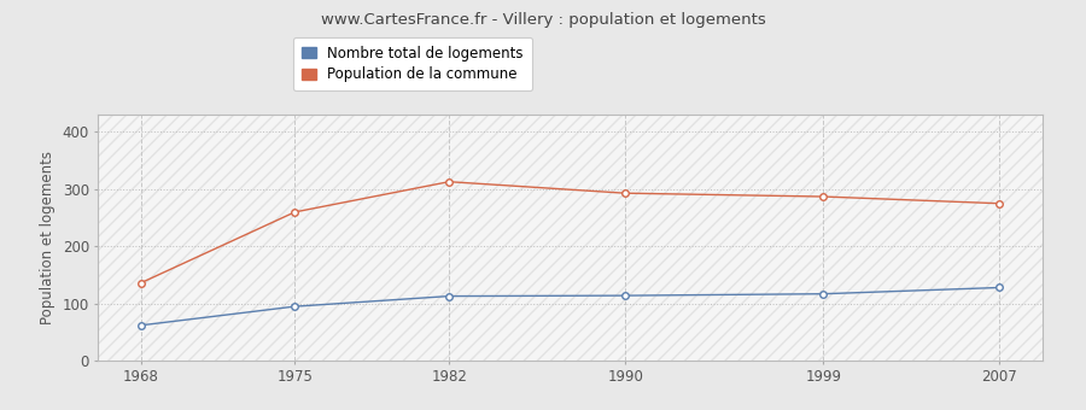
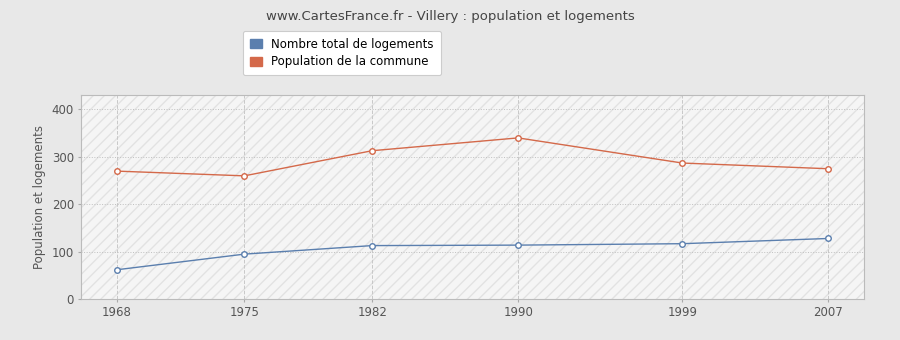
Population de la commune/1968: 136 -> 270
Population de la commune/1990: 293 -> 340
